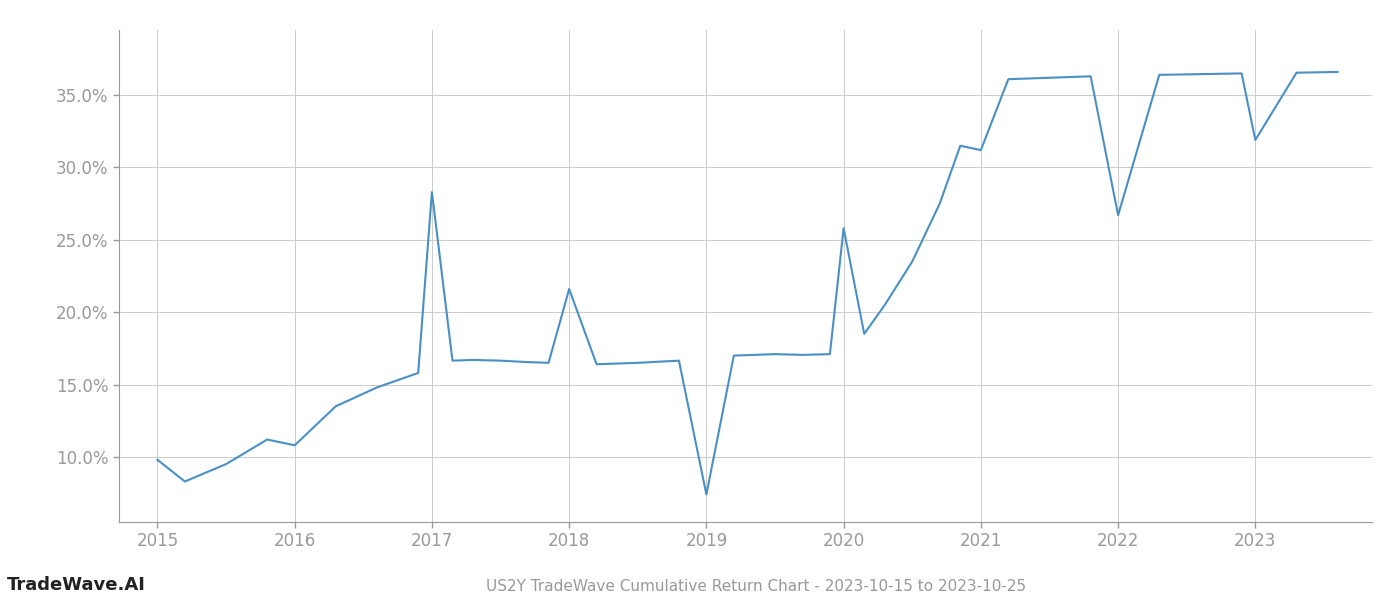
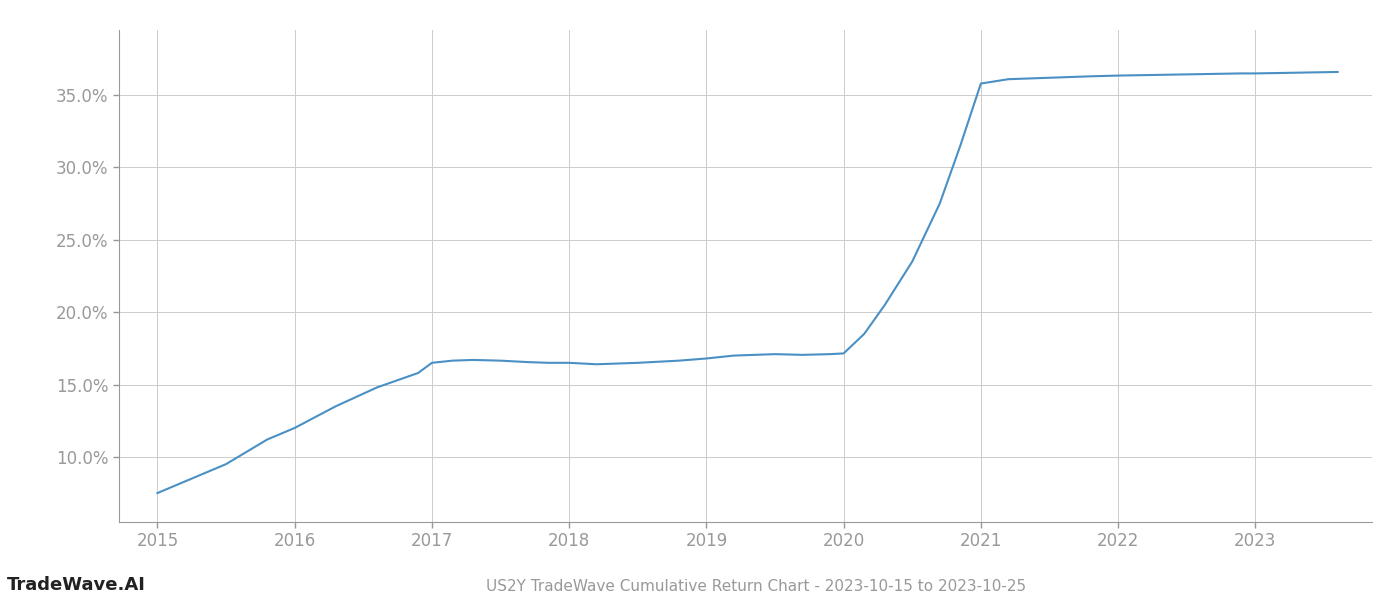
2015: 9.8% -> 7.5%
2016: 10.8% -> 12.0%
2017: 28.3% -> 16.5%
2018: 21.6% -> 16.5%
2019: 7.4% -> 16.8%
2020: 25.8% -> 17.1%
2021: 31.2% -> 35.8%
2022: 26.7% -> 36.4%
2023: 31.9% -> 36.5%
